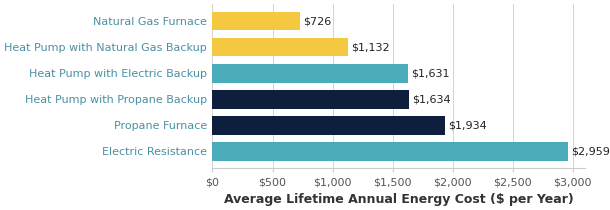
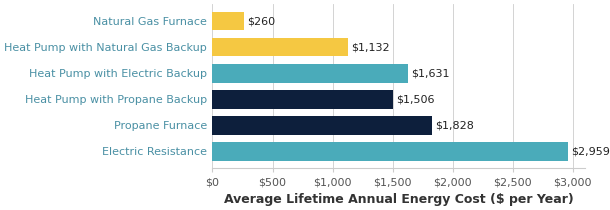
Natural Gas Furnace: $726 -> $260
Heat Pump with Propane Backup: $1,634 -> $1,506
Propane Furnace: $1,934 -> $1,828
